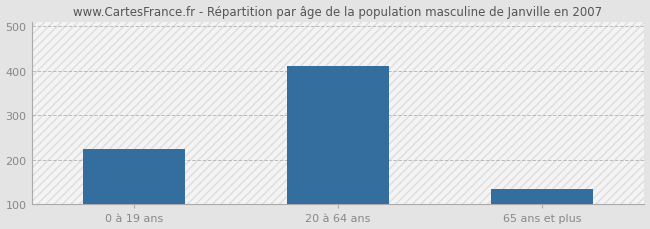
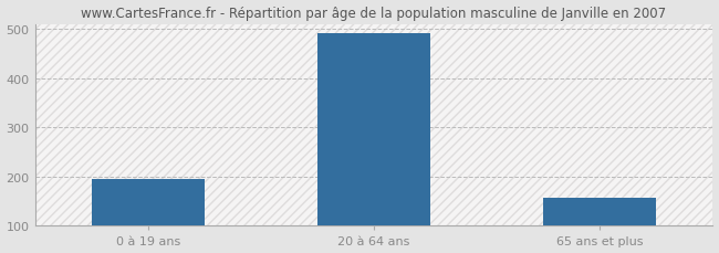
0 à 19 ans: 225 -> 195
20 à 64 ans: 410 -> 490
65 ans et plus: 135 -> 158
